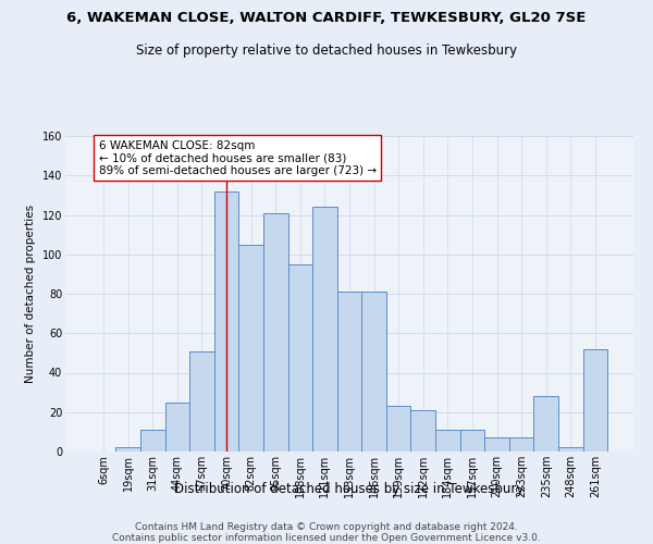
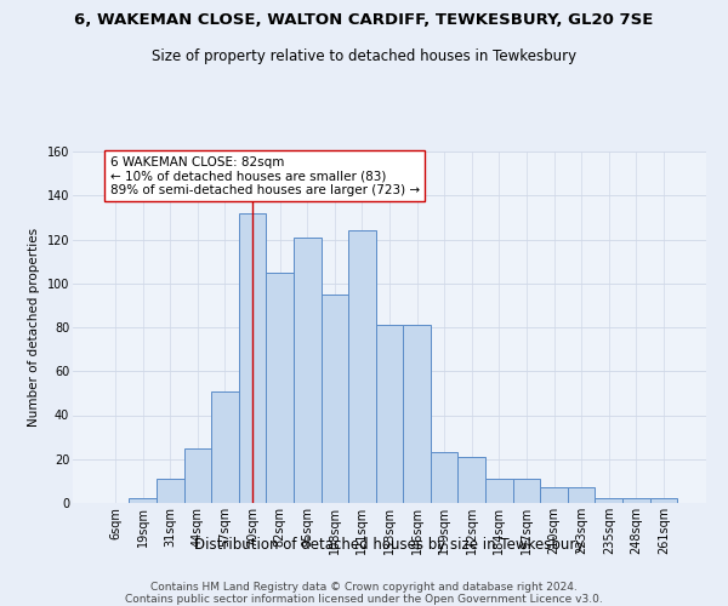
235sqm: 28 -> 2
261sqm: 52 -> 2
